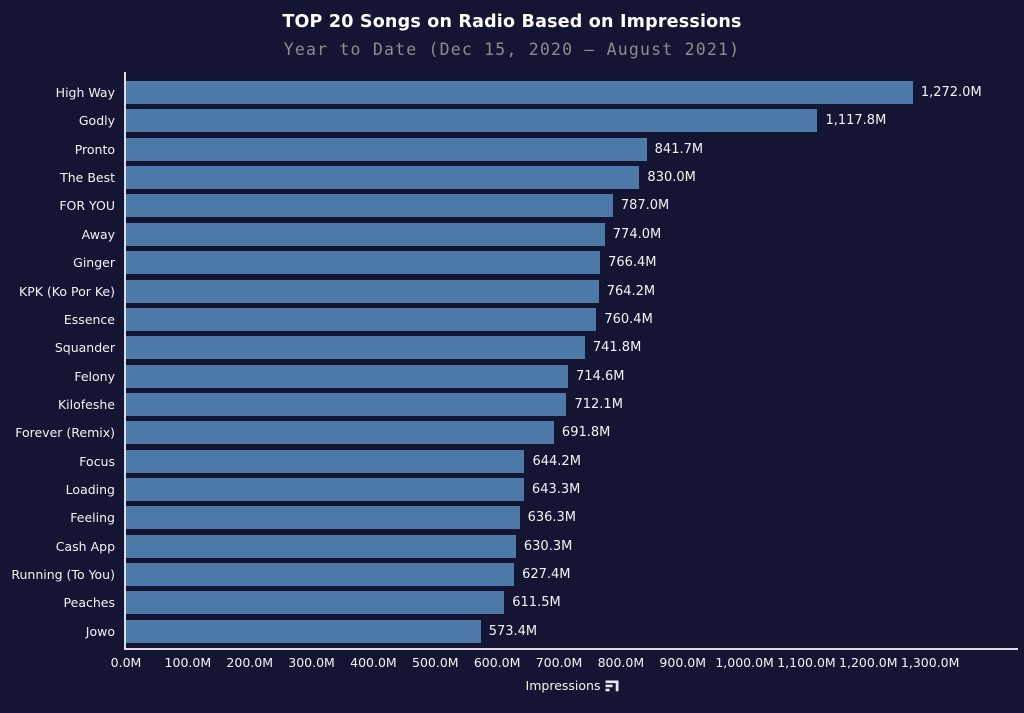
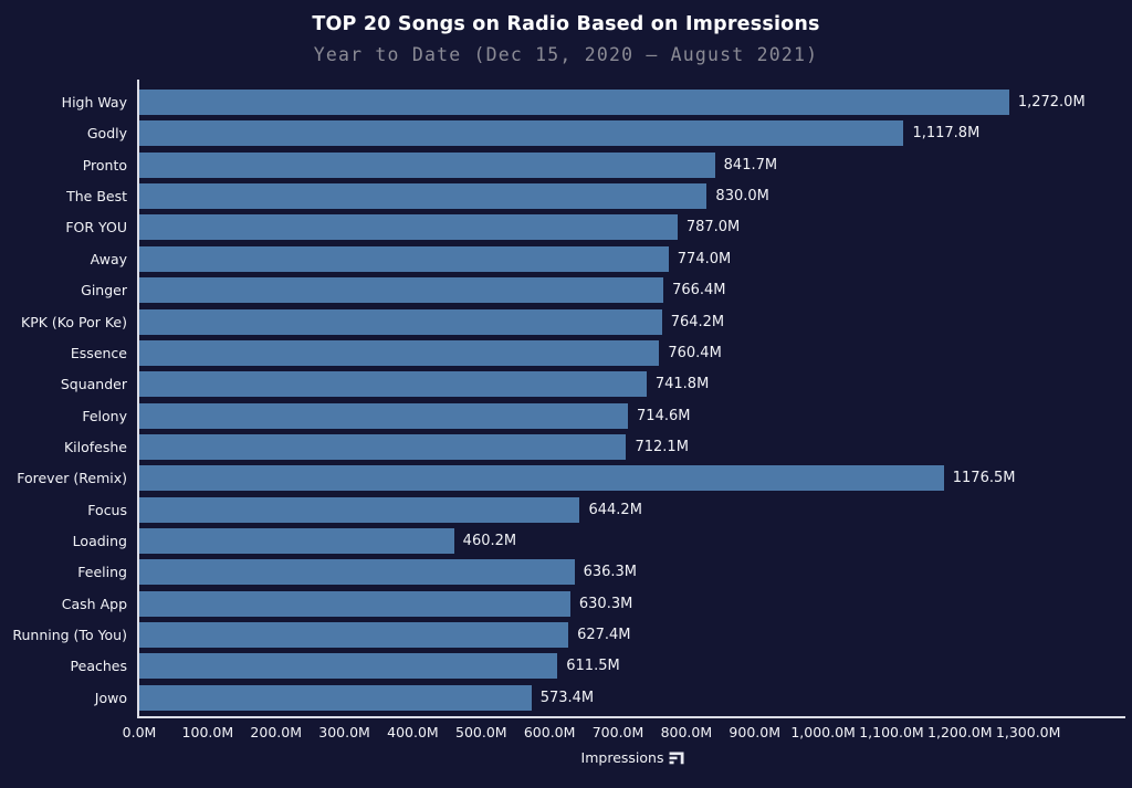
Forever (Remix): 691.8M -> 1176.5M
Loading: 643.3M -> 460.2M
